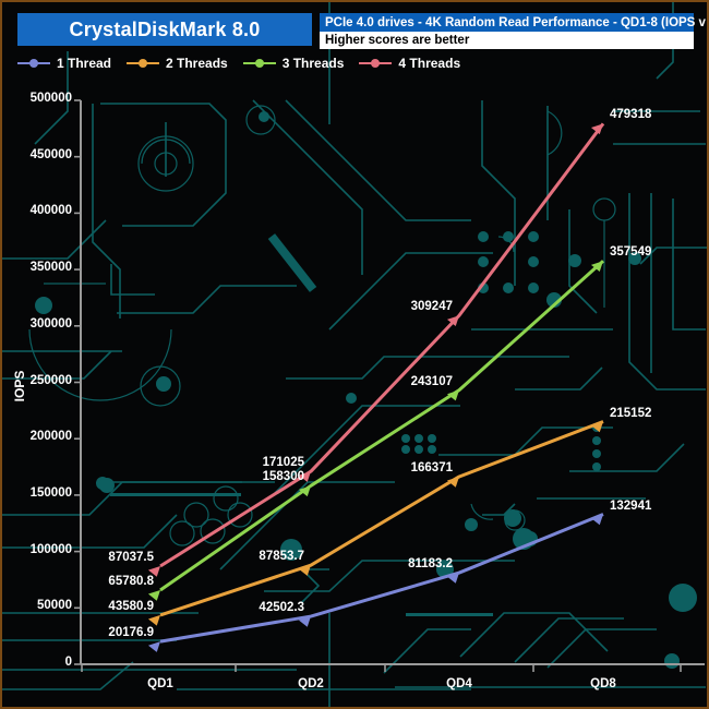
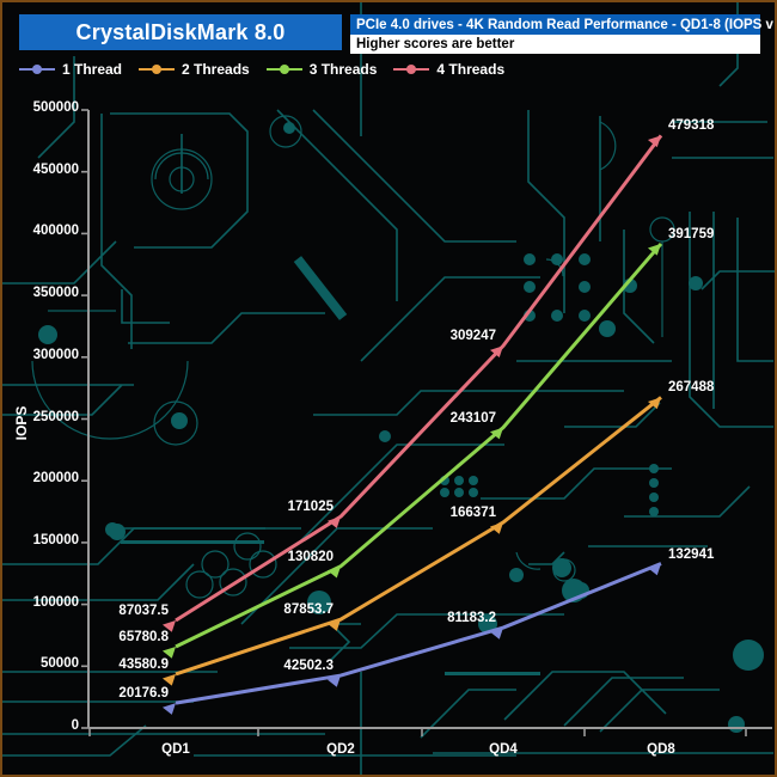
3 Threads/QD2: 158300 -> 130820
2 Threads/QD8: 215152 -> 267488
3 Threads/QD8: 357549 -> 391759
